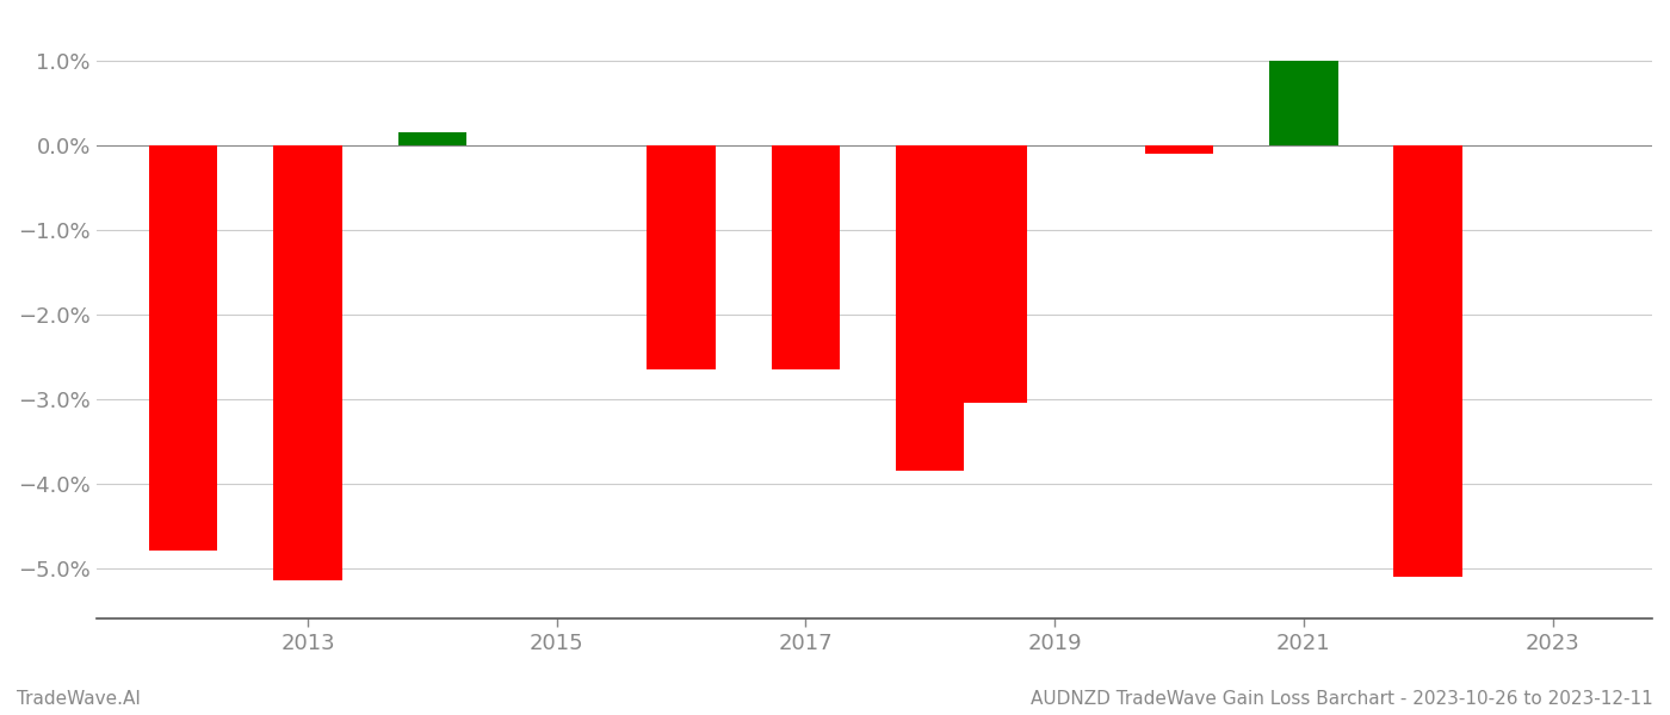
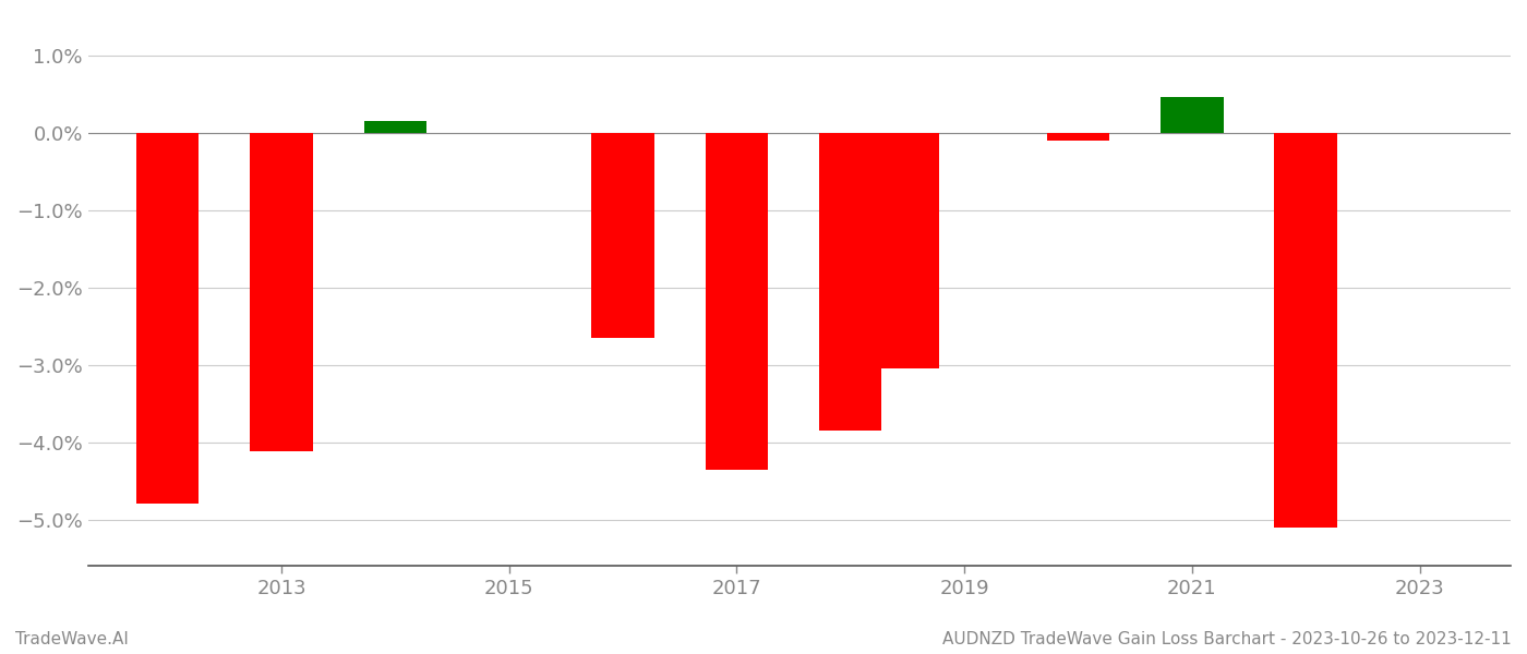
2013: -5.15% -> -4.12%
2017: -2.65% -> -4.36%
2021: 1.00% -> 0.46%
